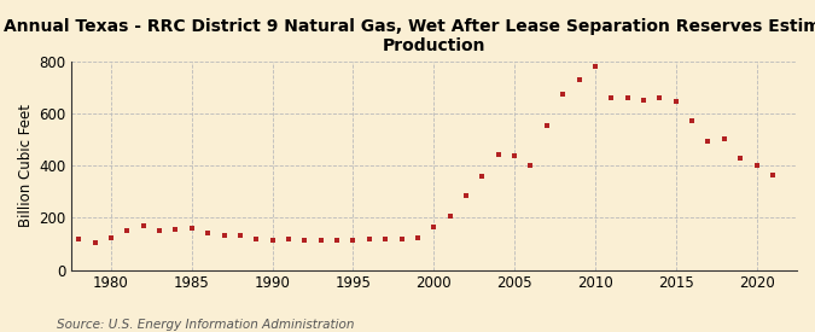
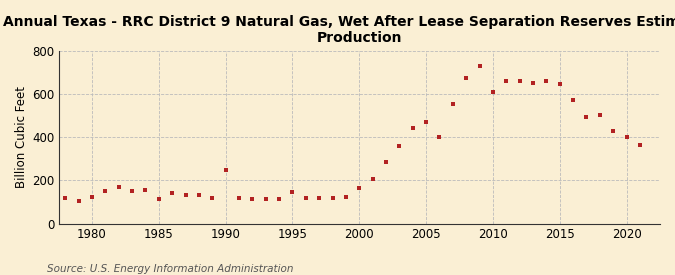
1985: 160 -> 115
1990: 115 -> 250
1995: 115 -> 145
2005: 435 -> 470
2010: 780 -> 610
